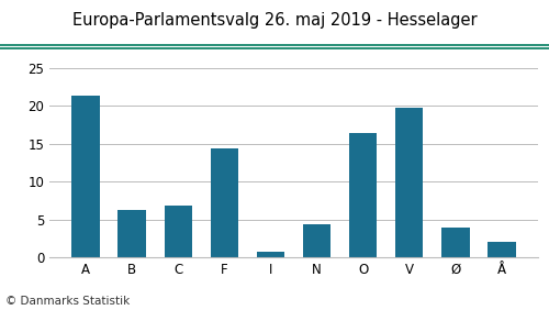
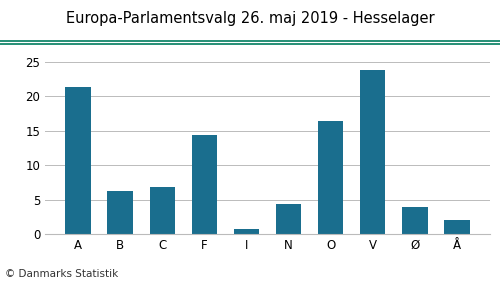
V: 19.8 -> 23.9
